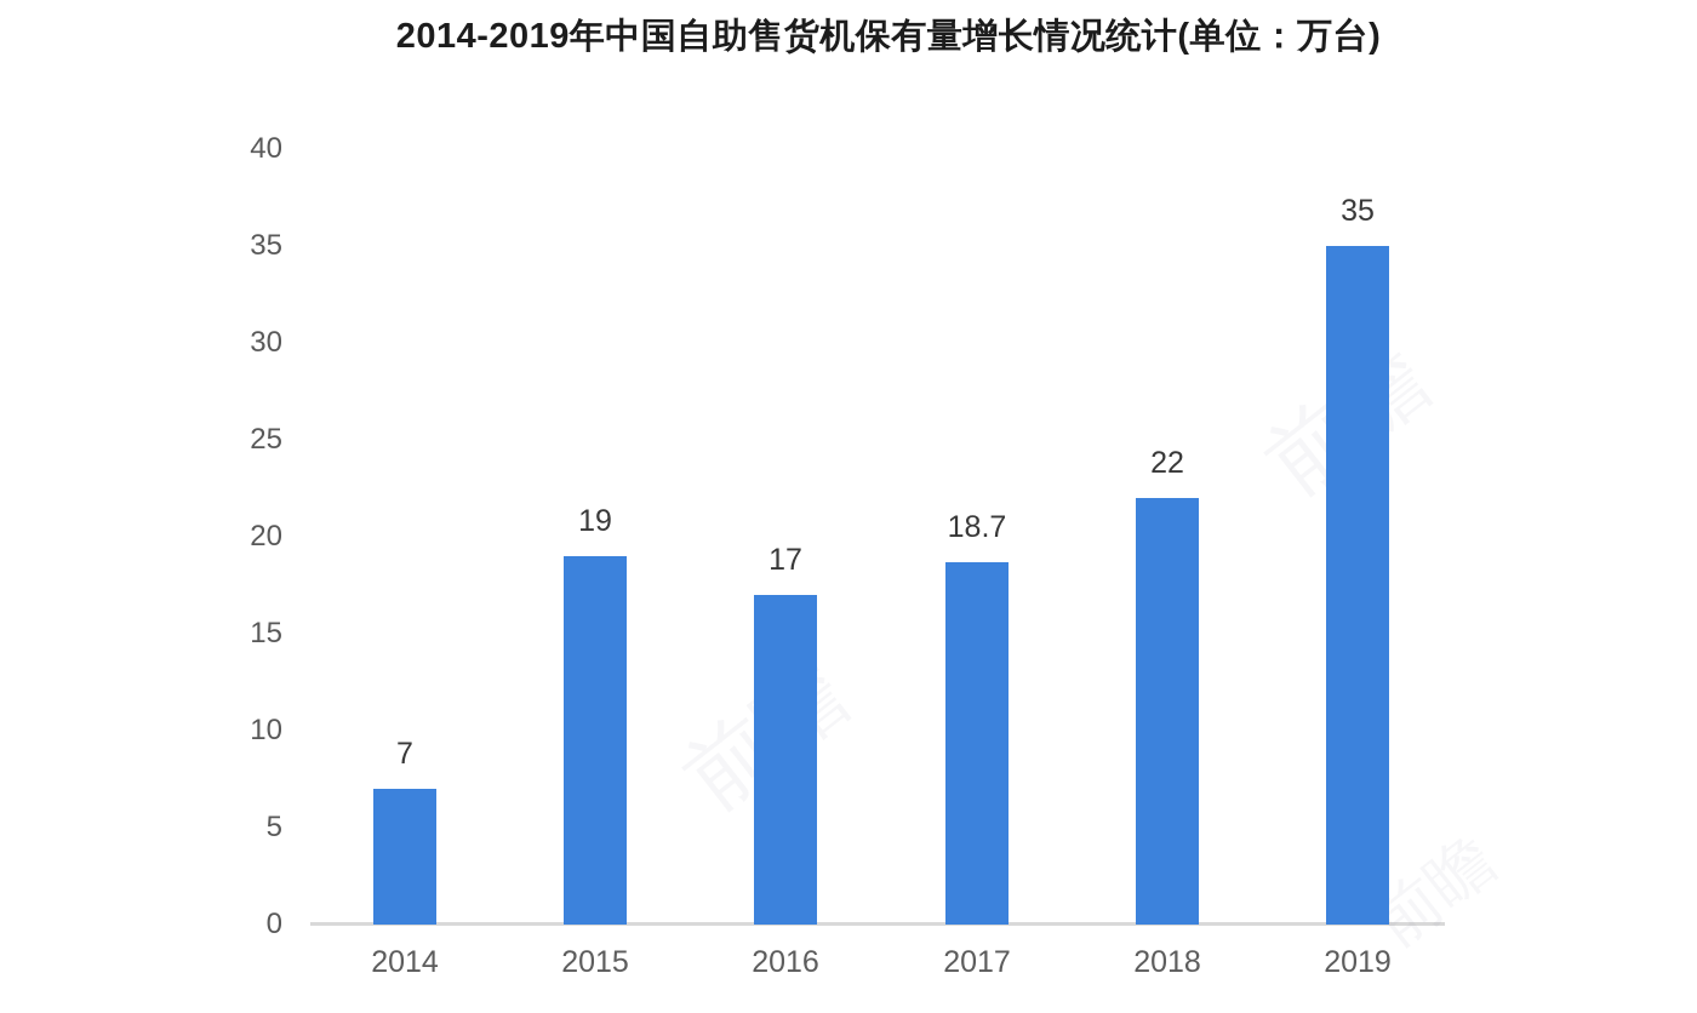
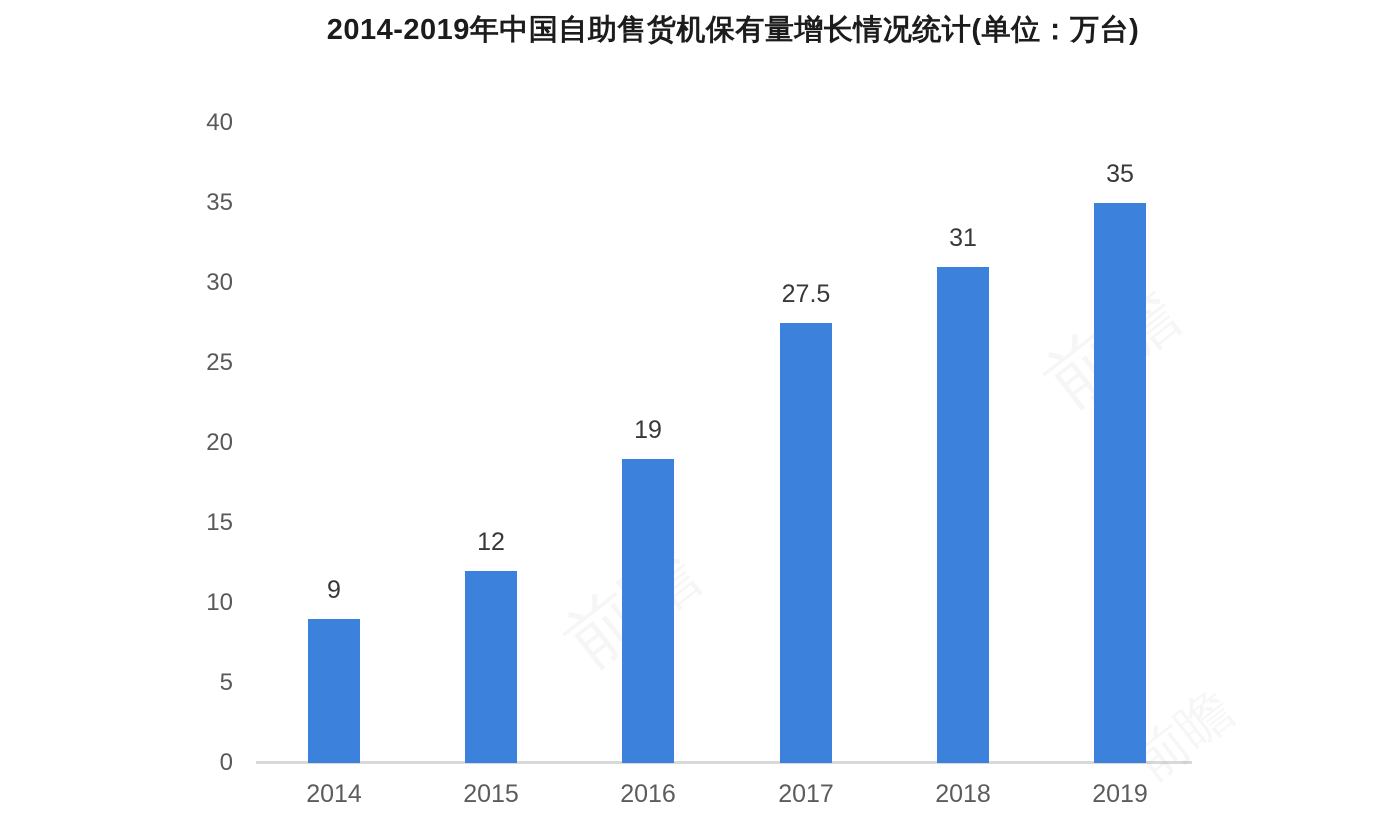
2014: 7 -> 9
2015: 19 -> 12
2016: 17 -> 19
2017: 18.7 -> 27.5
2018: 22 -> 31
